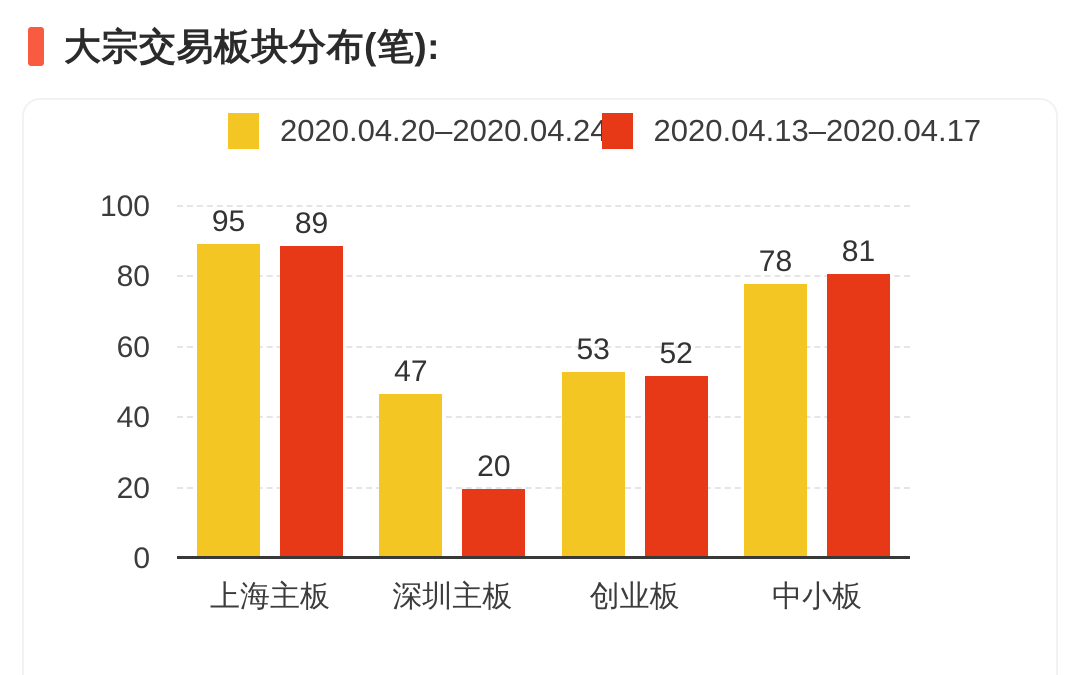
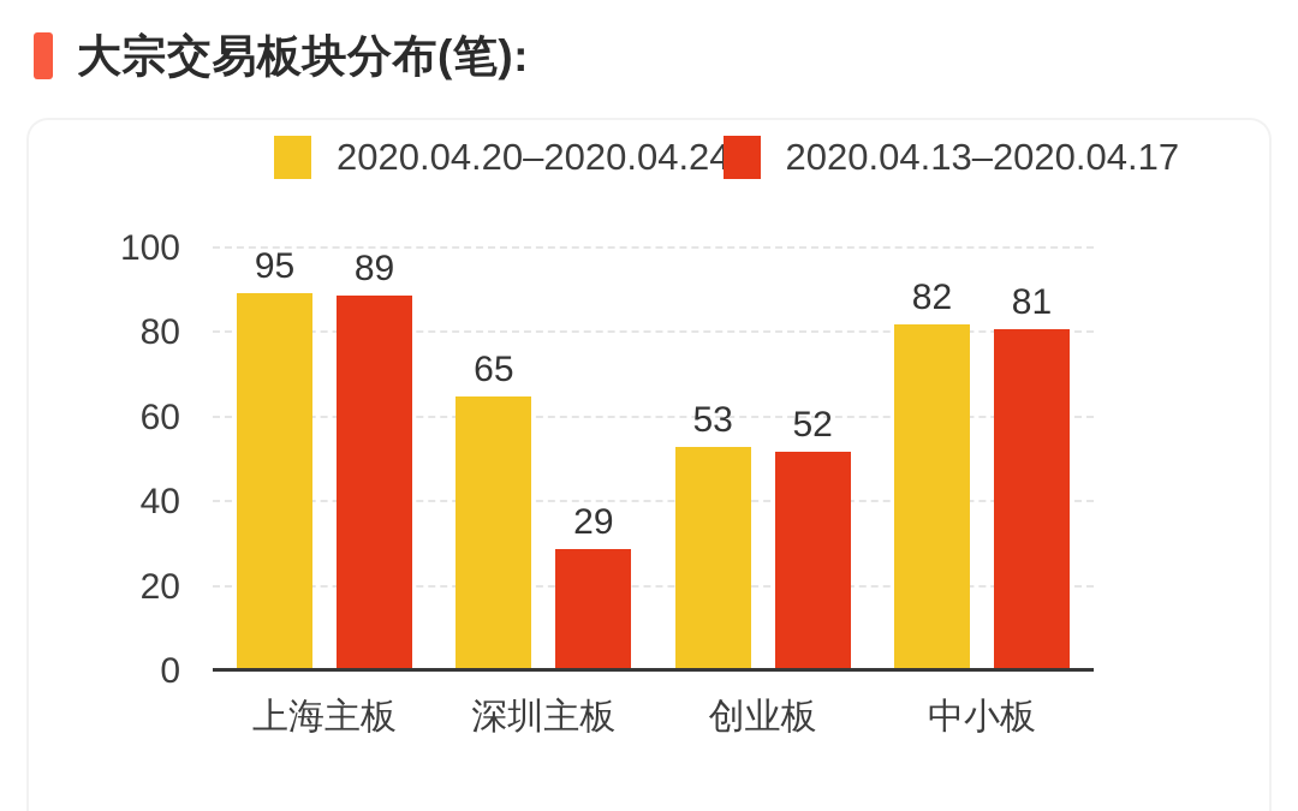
2020.04.20–2020.04.24/深圳主板: 47 -> 65
2020.04.13–2020.04.17/深圳主板: 20 -> 29
2020.04.20–2020.04.24/中小板: 78 -> 82
